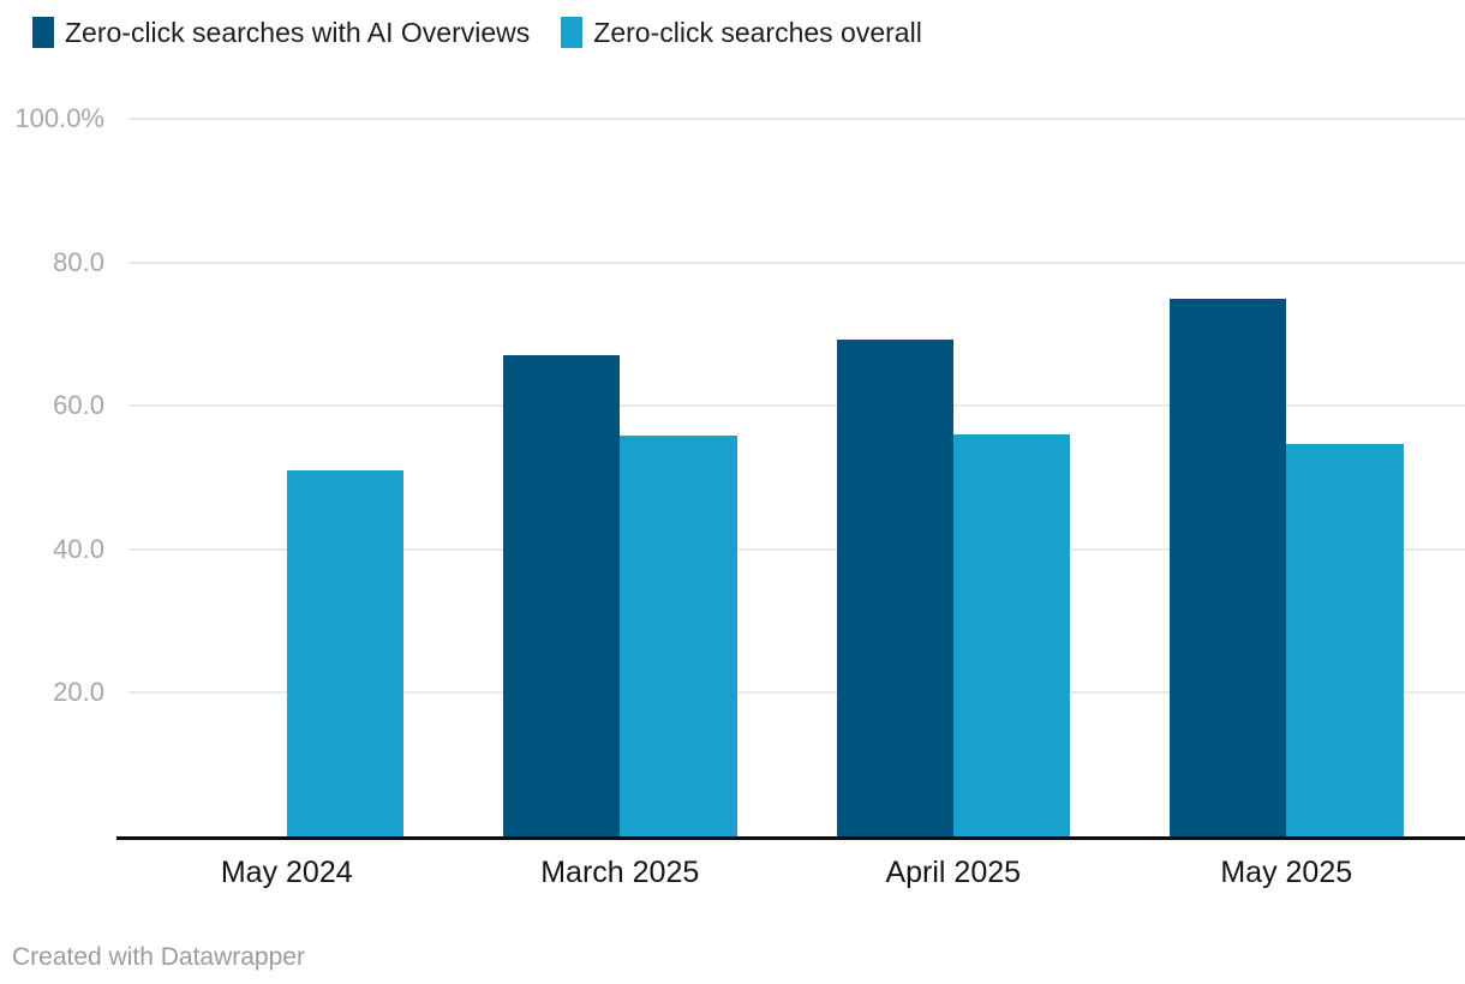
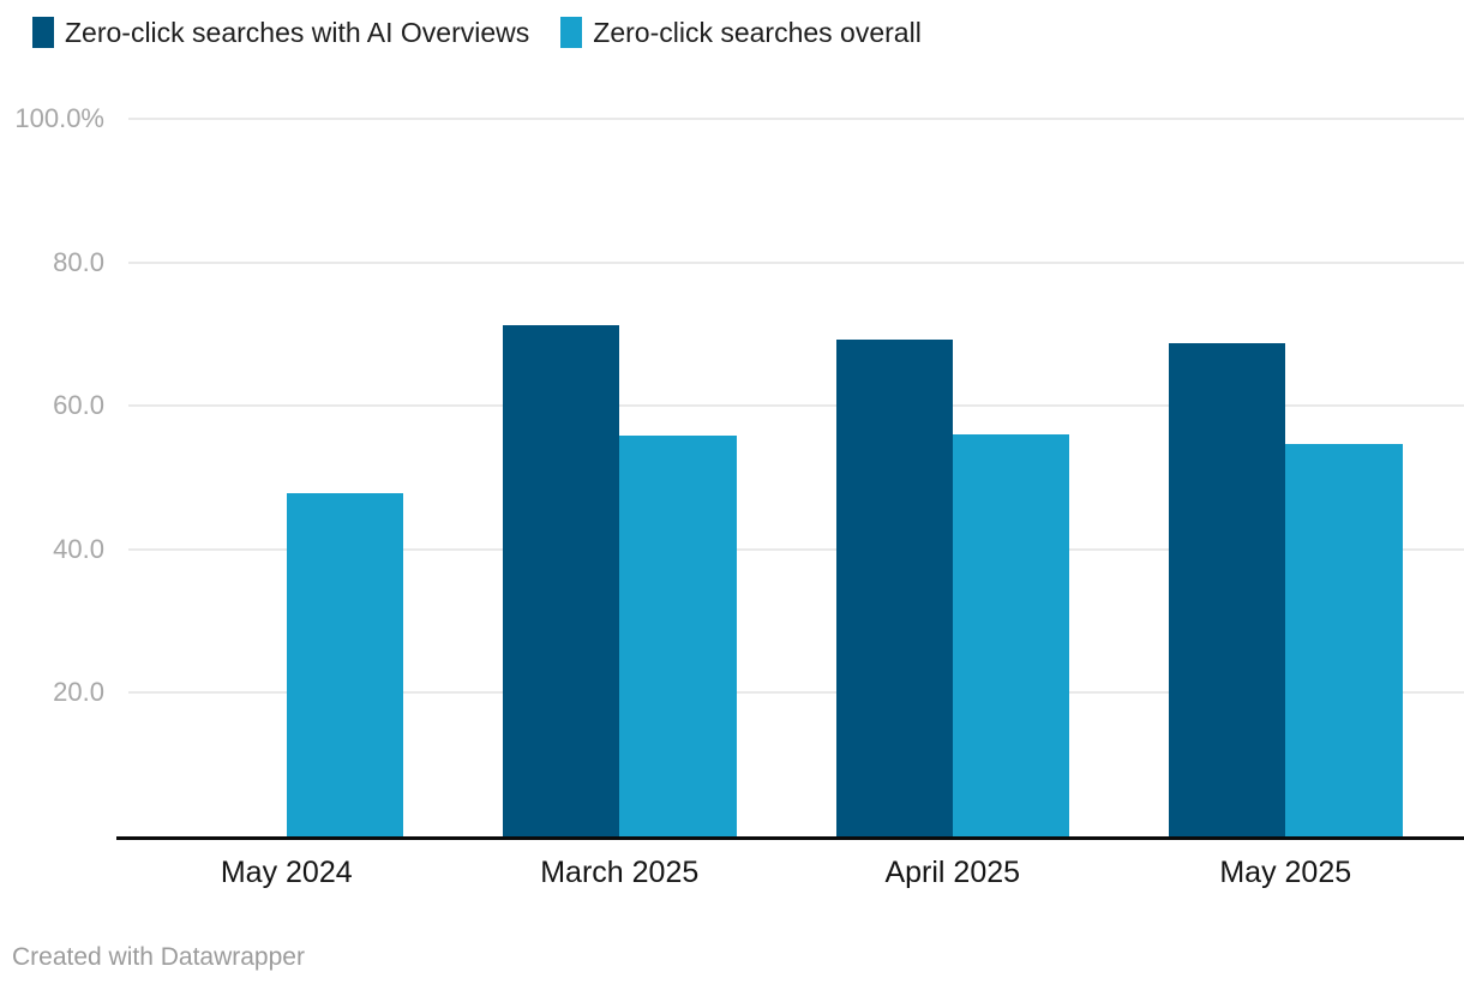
Zero-click searches overall/May 2024: 51% -> 48%
Zero-click searches with AI Overviews/March 2025: 67% -> 71%
Zero-click searches with AI Overviews/May 2025: 75% -> 69%
